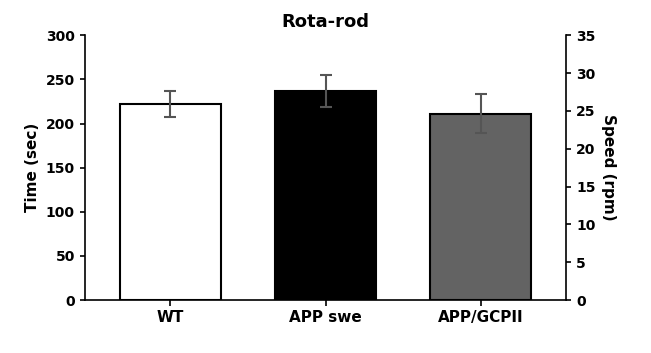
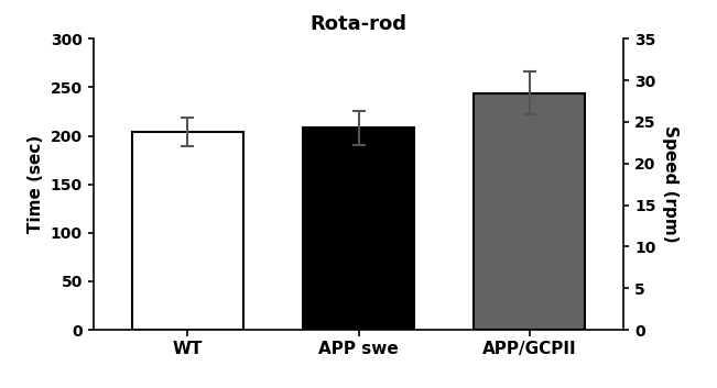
WT: 222 -> 204
APP swe: 237 -> 208
APP/GCPII: 211 -> 244
